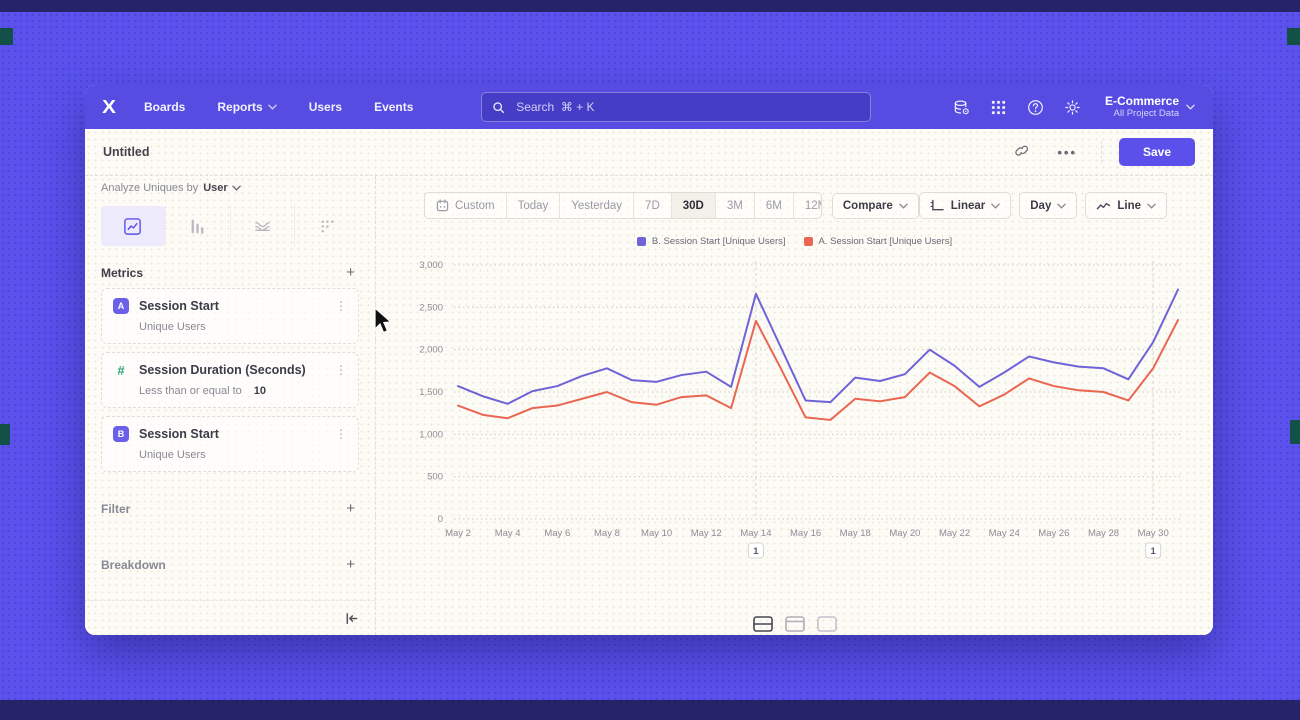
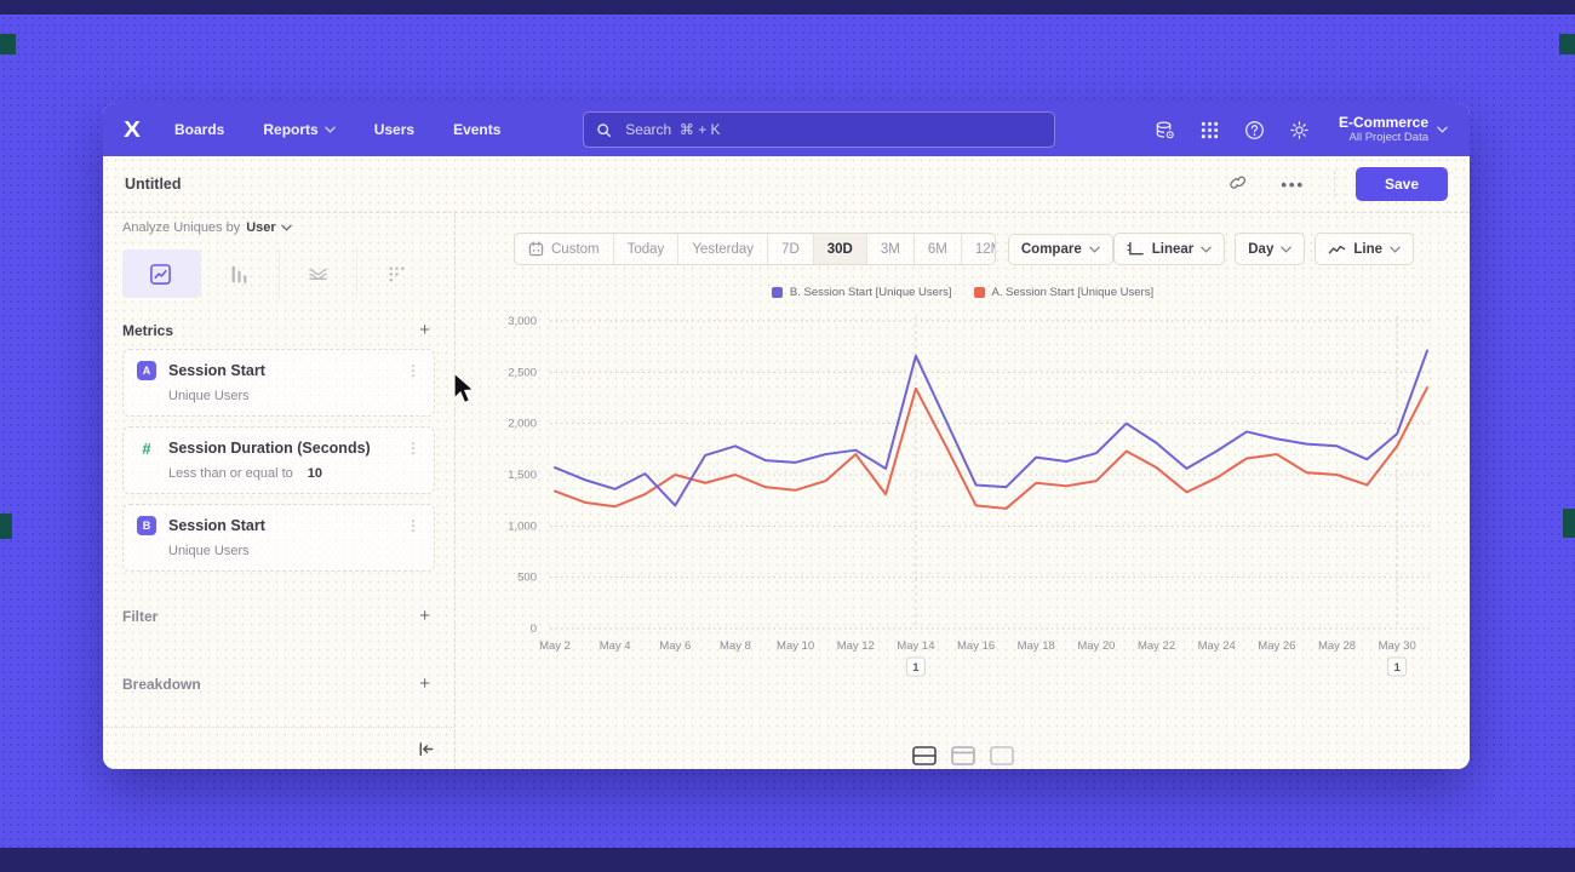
B. Session Start [Unique Users]/May 6: 1600 -> 1200
A. Session Start [Unique Users]/May 6: 1300 -> 1500
A. Session Start [Unique Users]/May 12: 1500 -> 1700
A. Session Start [Unique Users]/May 26: 1600 -> 1700
B. Session Start [Unique Users]/May 30: 2100 -> 1900
